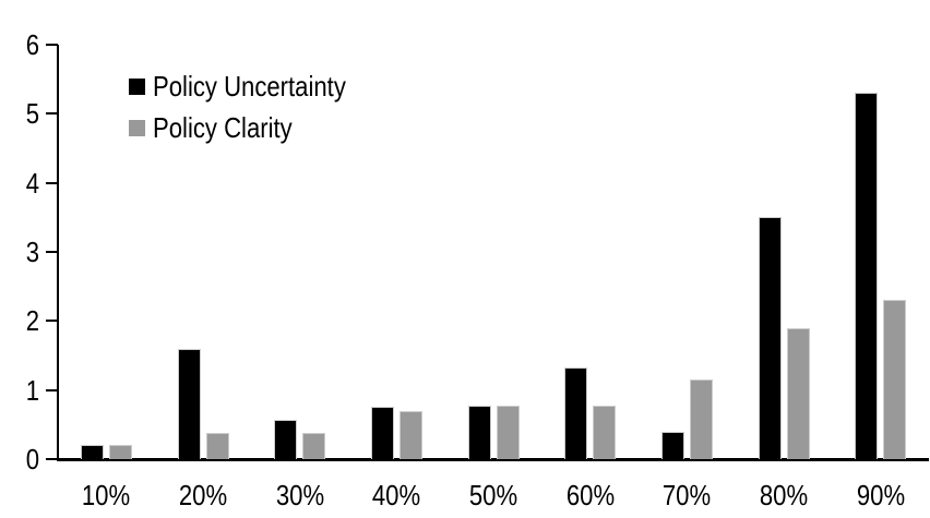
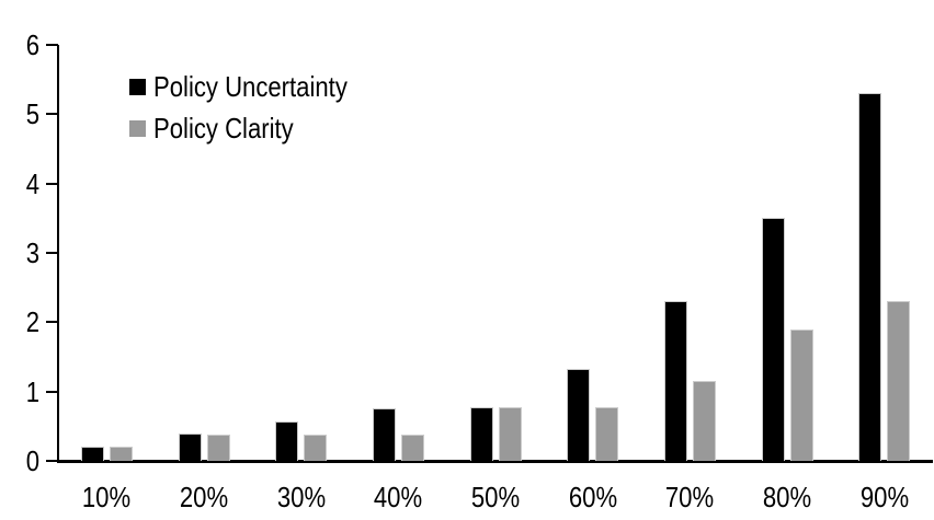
Policy Uncertainty/20%: 1.6 -> 0.4
Policy Clarity/40%: 0.7 -> 0.4
Policy Uncertainty/70%: 0.4 -> 2.3
